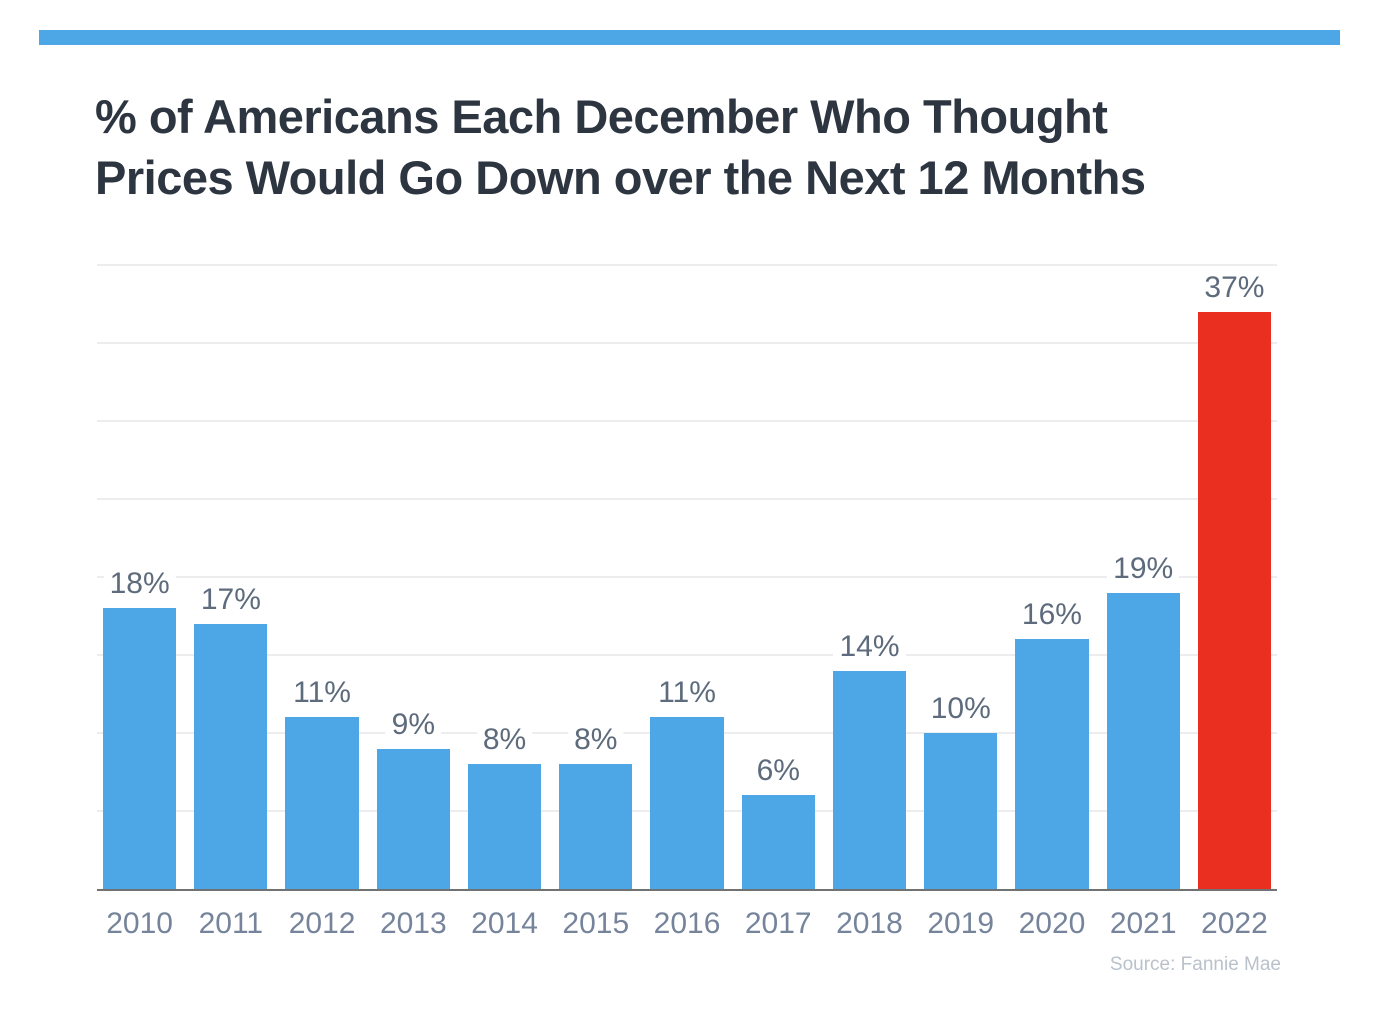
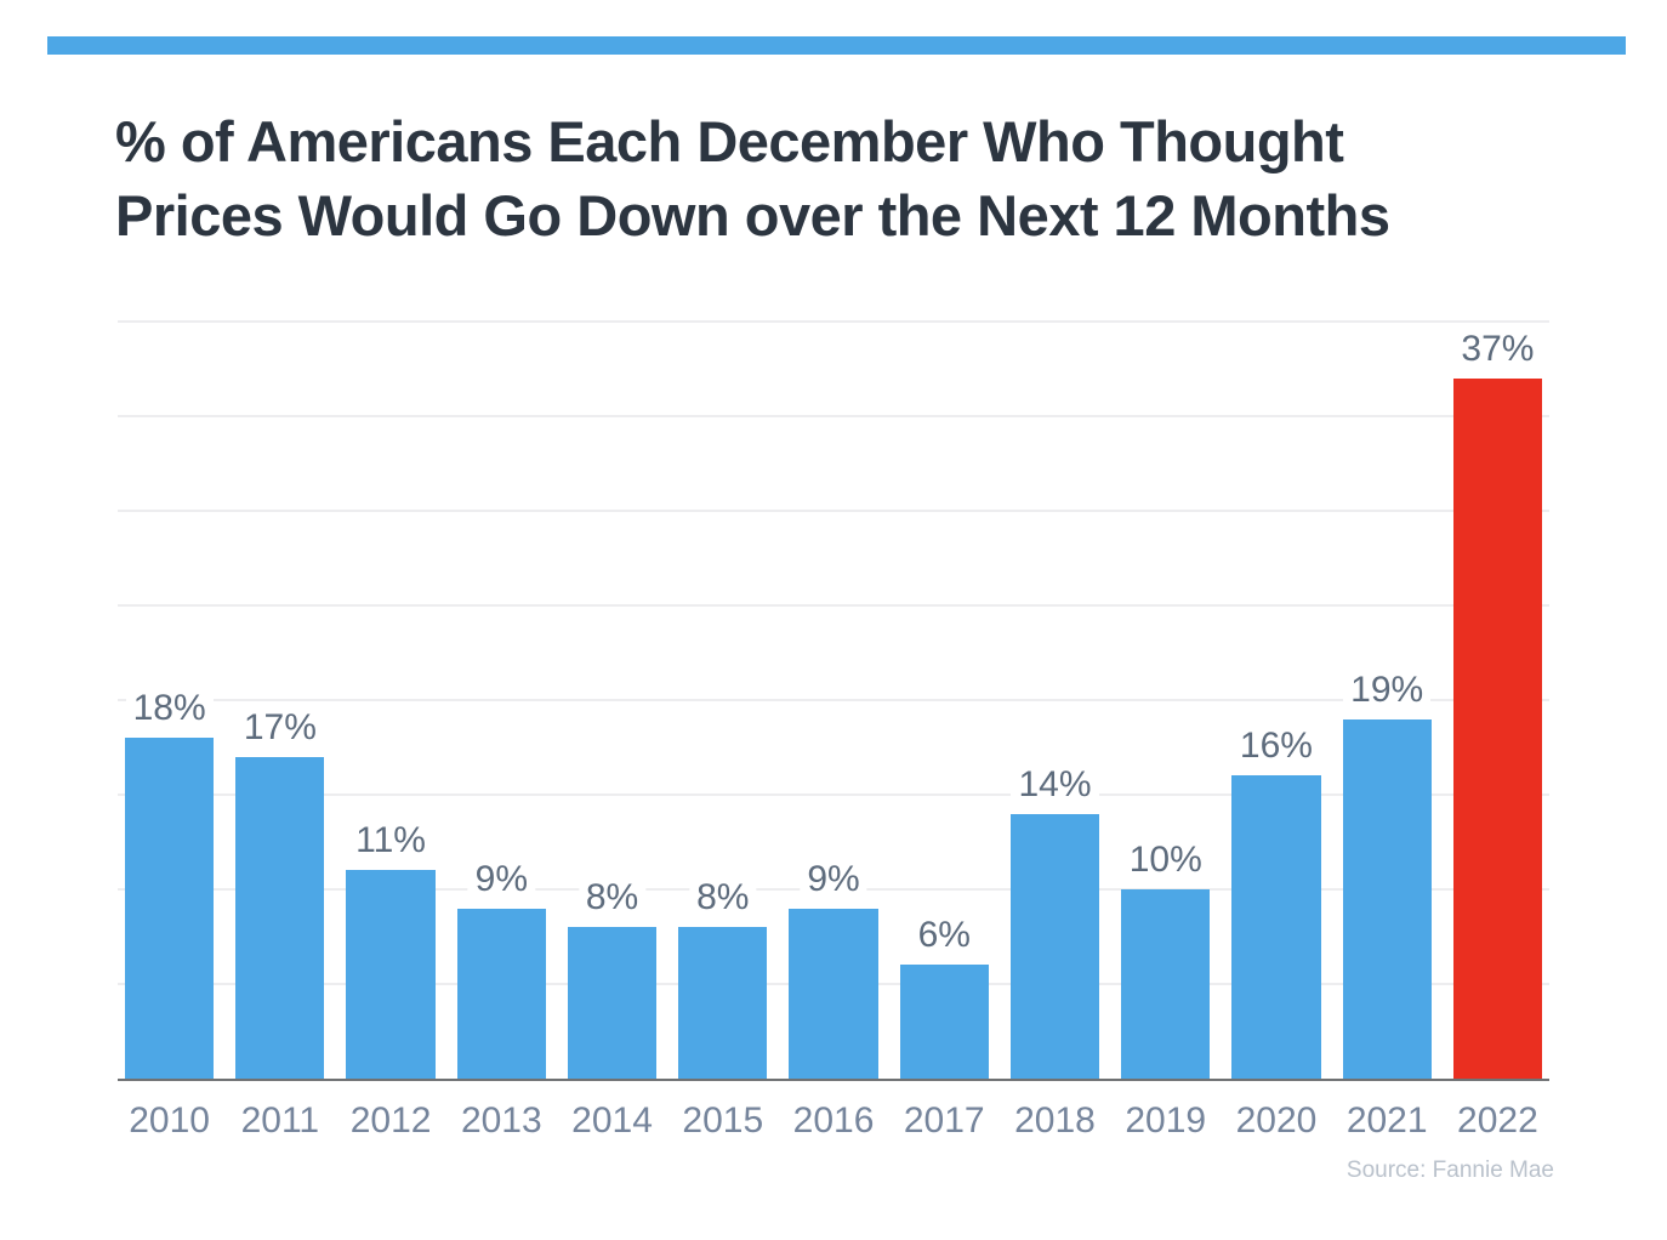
2016: 11% -> 9%
